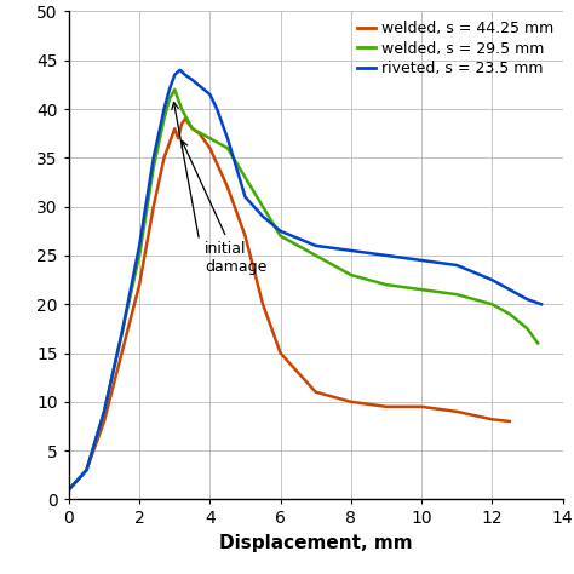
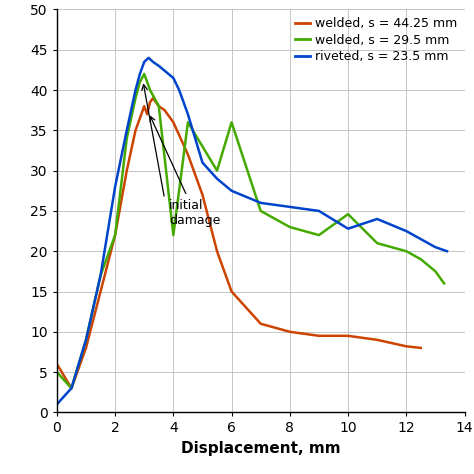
welded, s = 44.25 mm/0: 1.0 -> 6.0
welded, s = 29.5 mm/0: 1.0 -> 5.0
welded, s = 29.5 mm/2: 25.0 -> 22.0
riveted, s = 23.5 mm/2: 26.0 -> 28.0
welded, s = 29.5 mm/4: 37.0 -> 22.0
welded, s = 29.5 mm/6: 27.0 -> 36.0
welded, s = 29.5 mm/10: 21.5 -> 24.6
riveted, s = 23.5 mm/10: 24.5 -> 22.8
